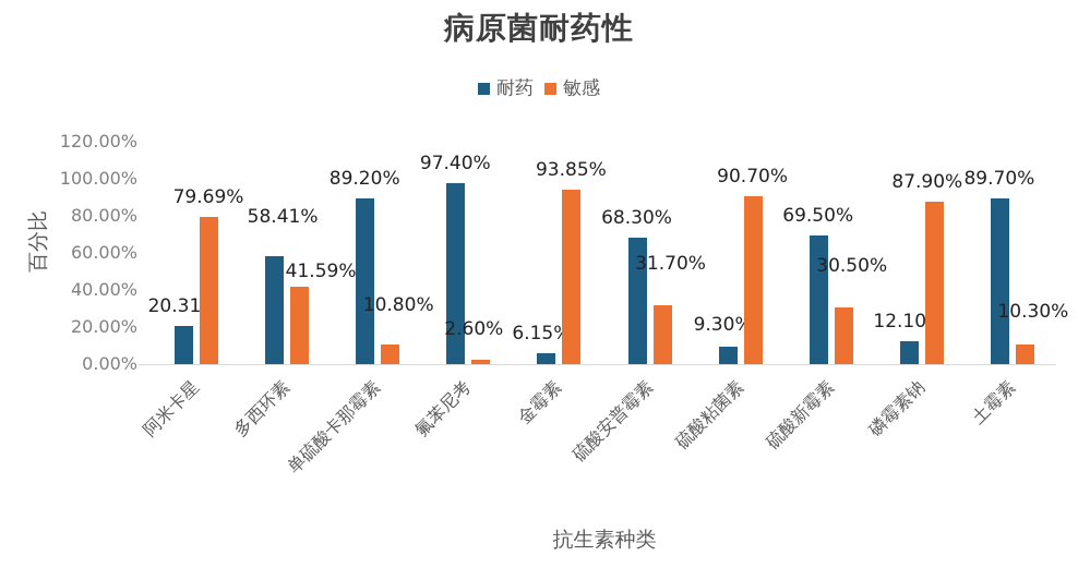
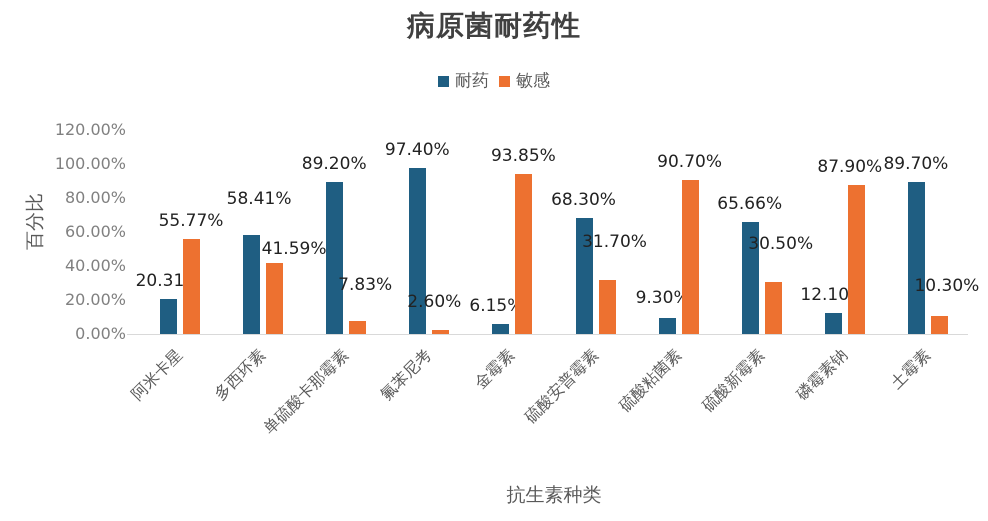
敏感/阿米卡星: 79.69% -> 55.77%
敏感/单硫酸卡那霉素: 10.80% -> 7.83%
耐药/硫酸新霉素: 69.50% -> 65.66%
